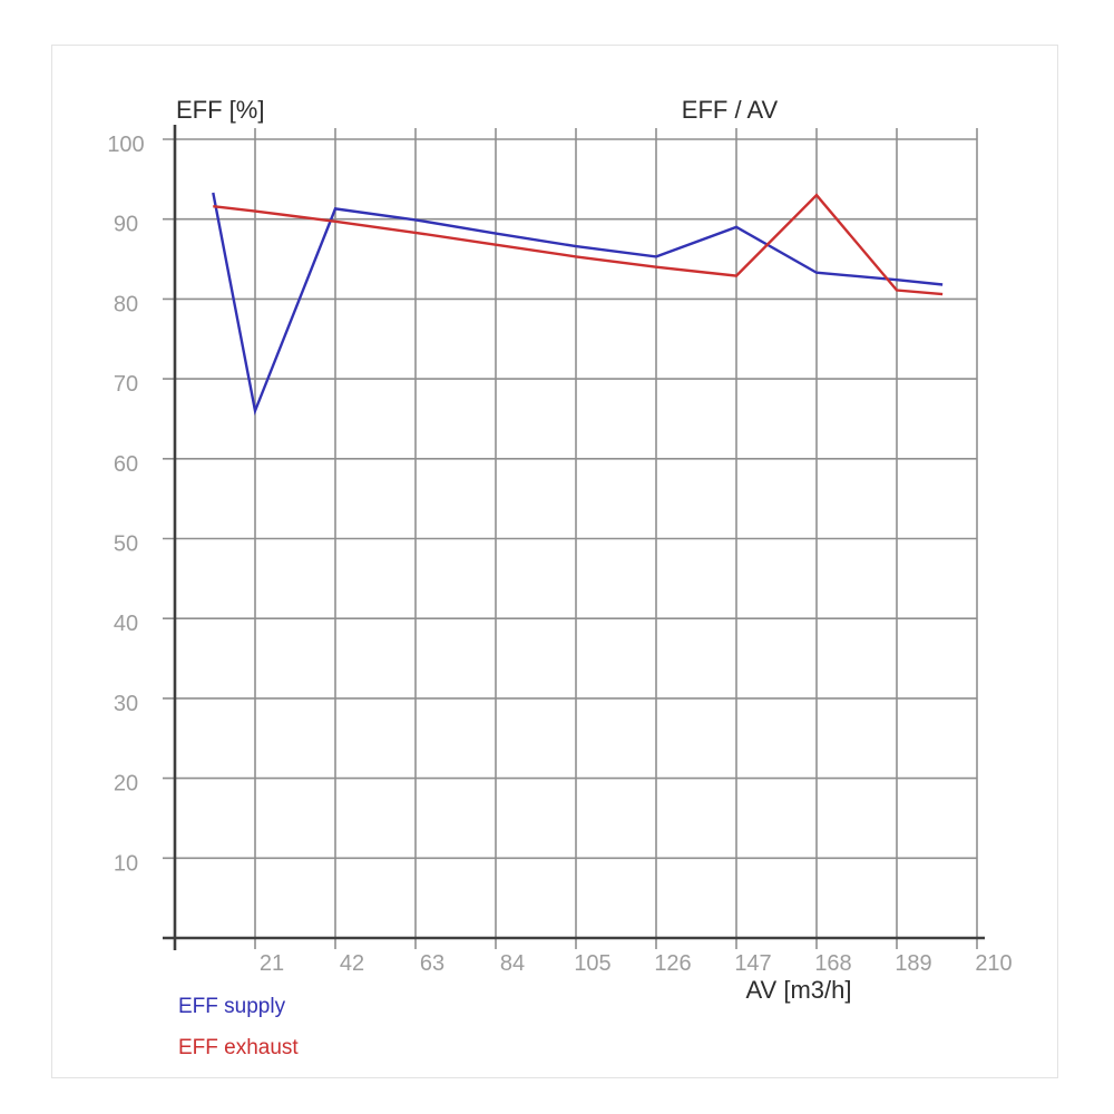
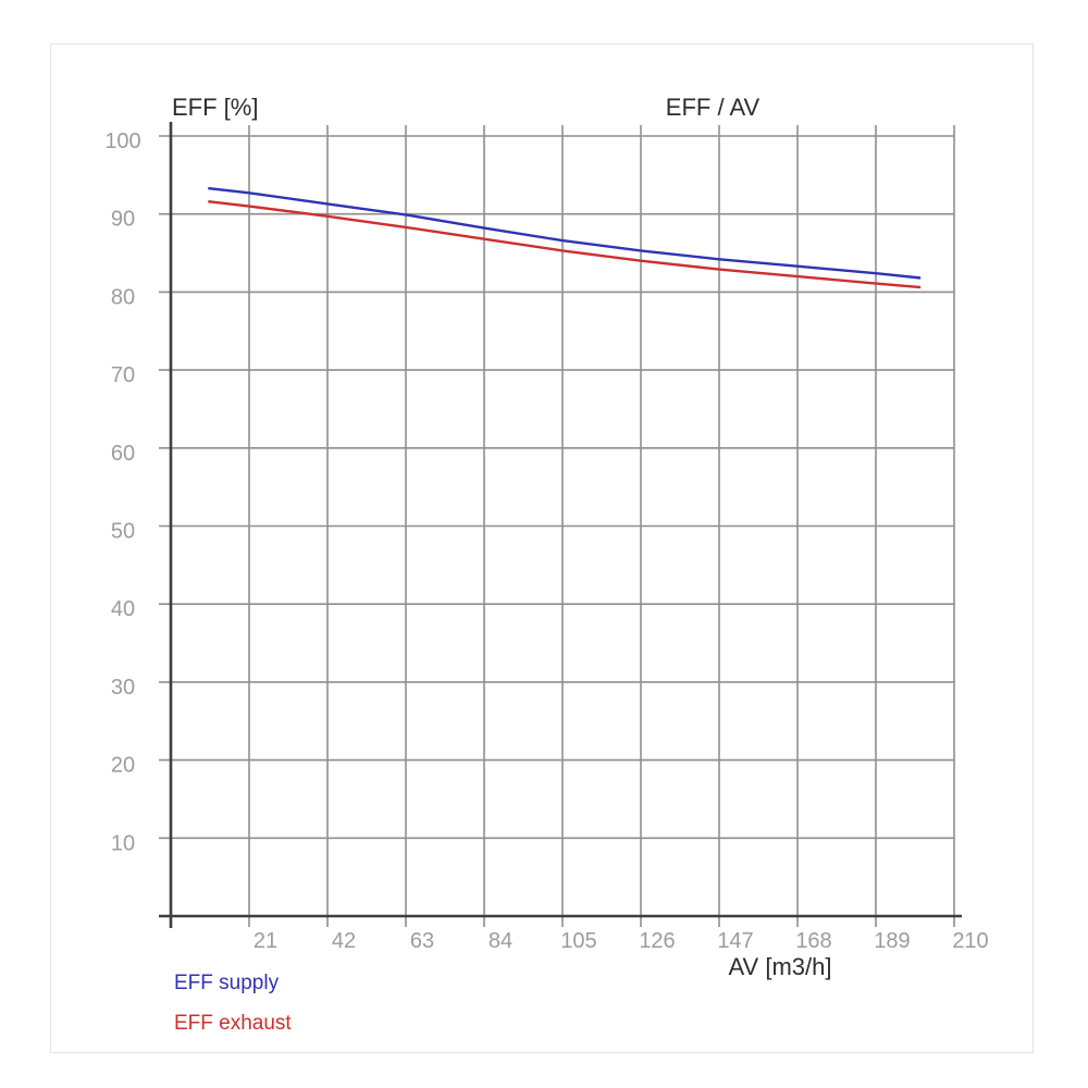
EFF supply/21: 66 -> 93
EFF supply/147: 89 -> 84
EFF exhaust/168: 93 -> 82
